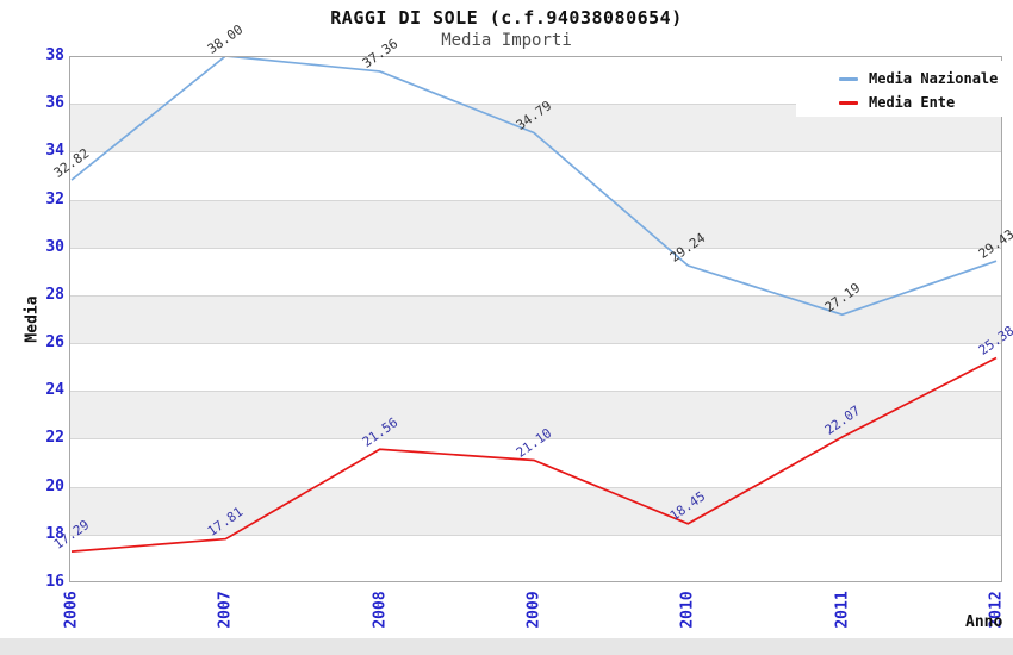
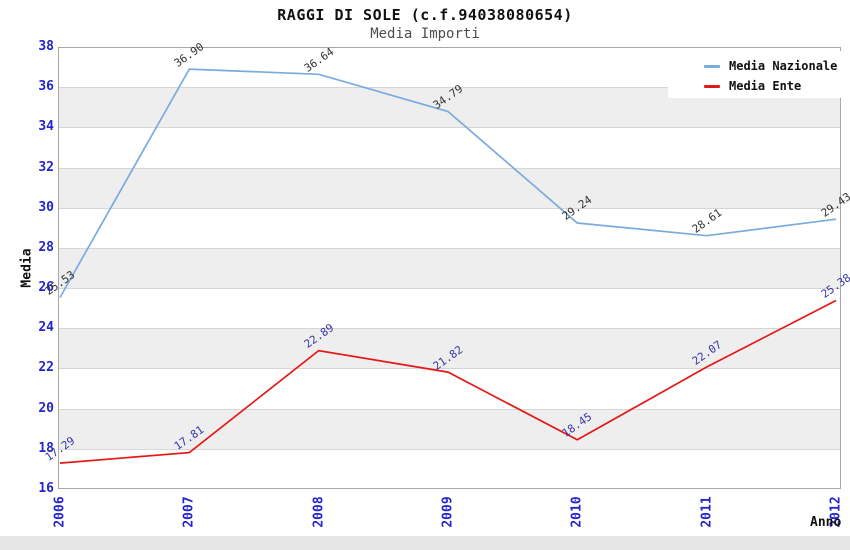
Media Nazionale/2006: 32.82 -> 25.53
Media Nazionale/2007: 38.00 -> 36.90
Media Nazionale/2008: 37.36 -> 36.64
Media Ente/2008: 21.56 -> 22.89
Media Ente/2009: 21.10 -> 21.82
Media Nazionale/2011: 27.19 -> 28.61
